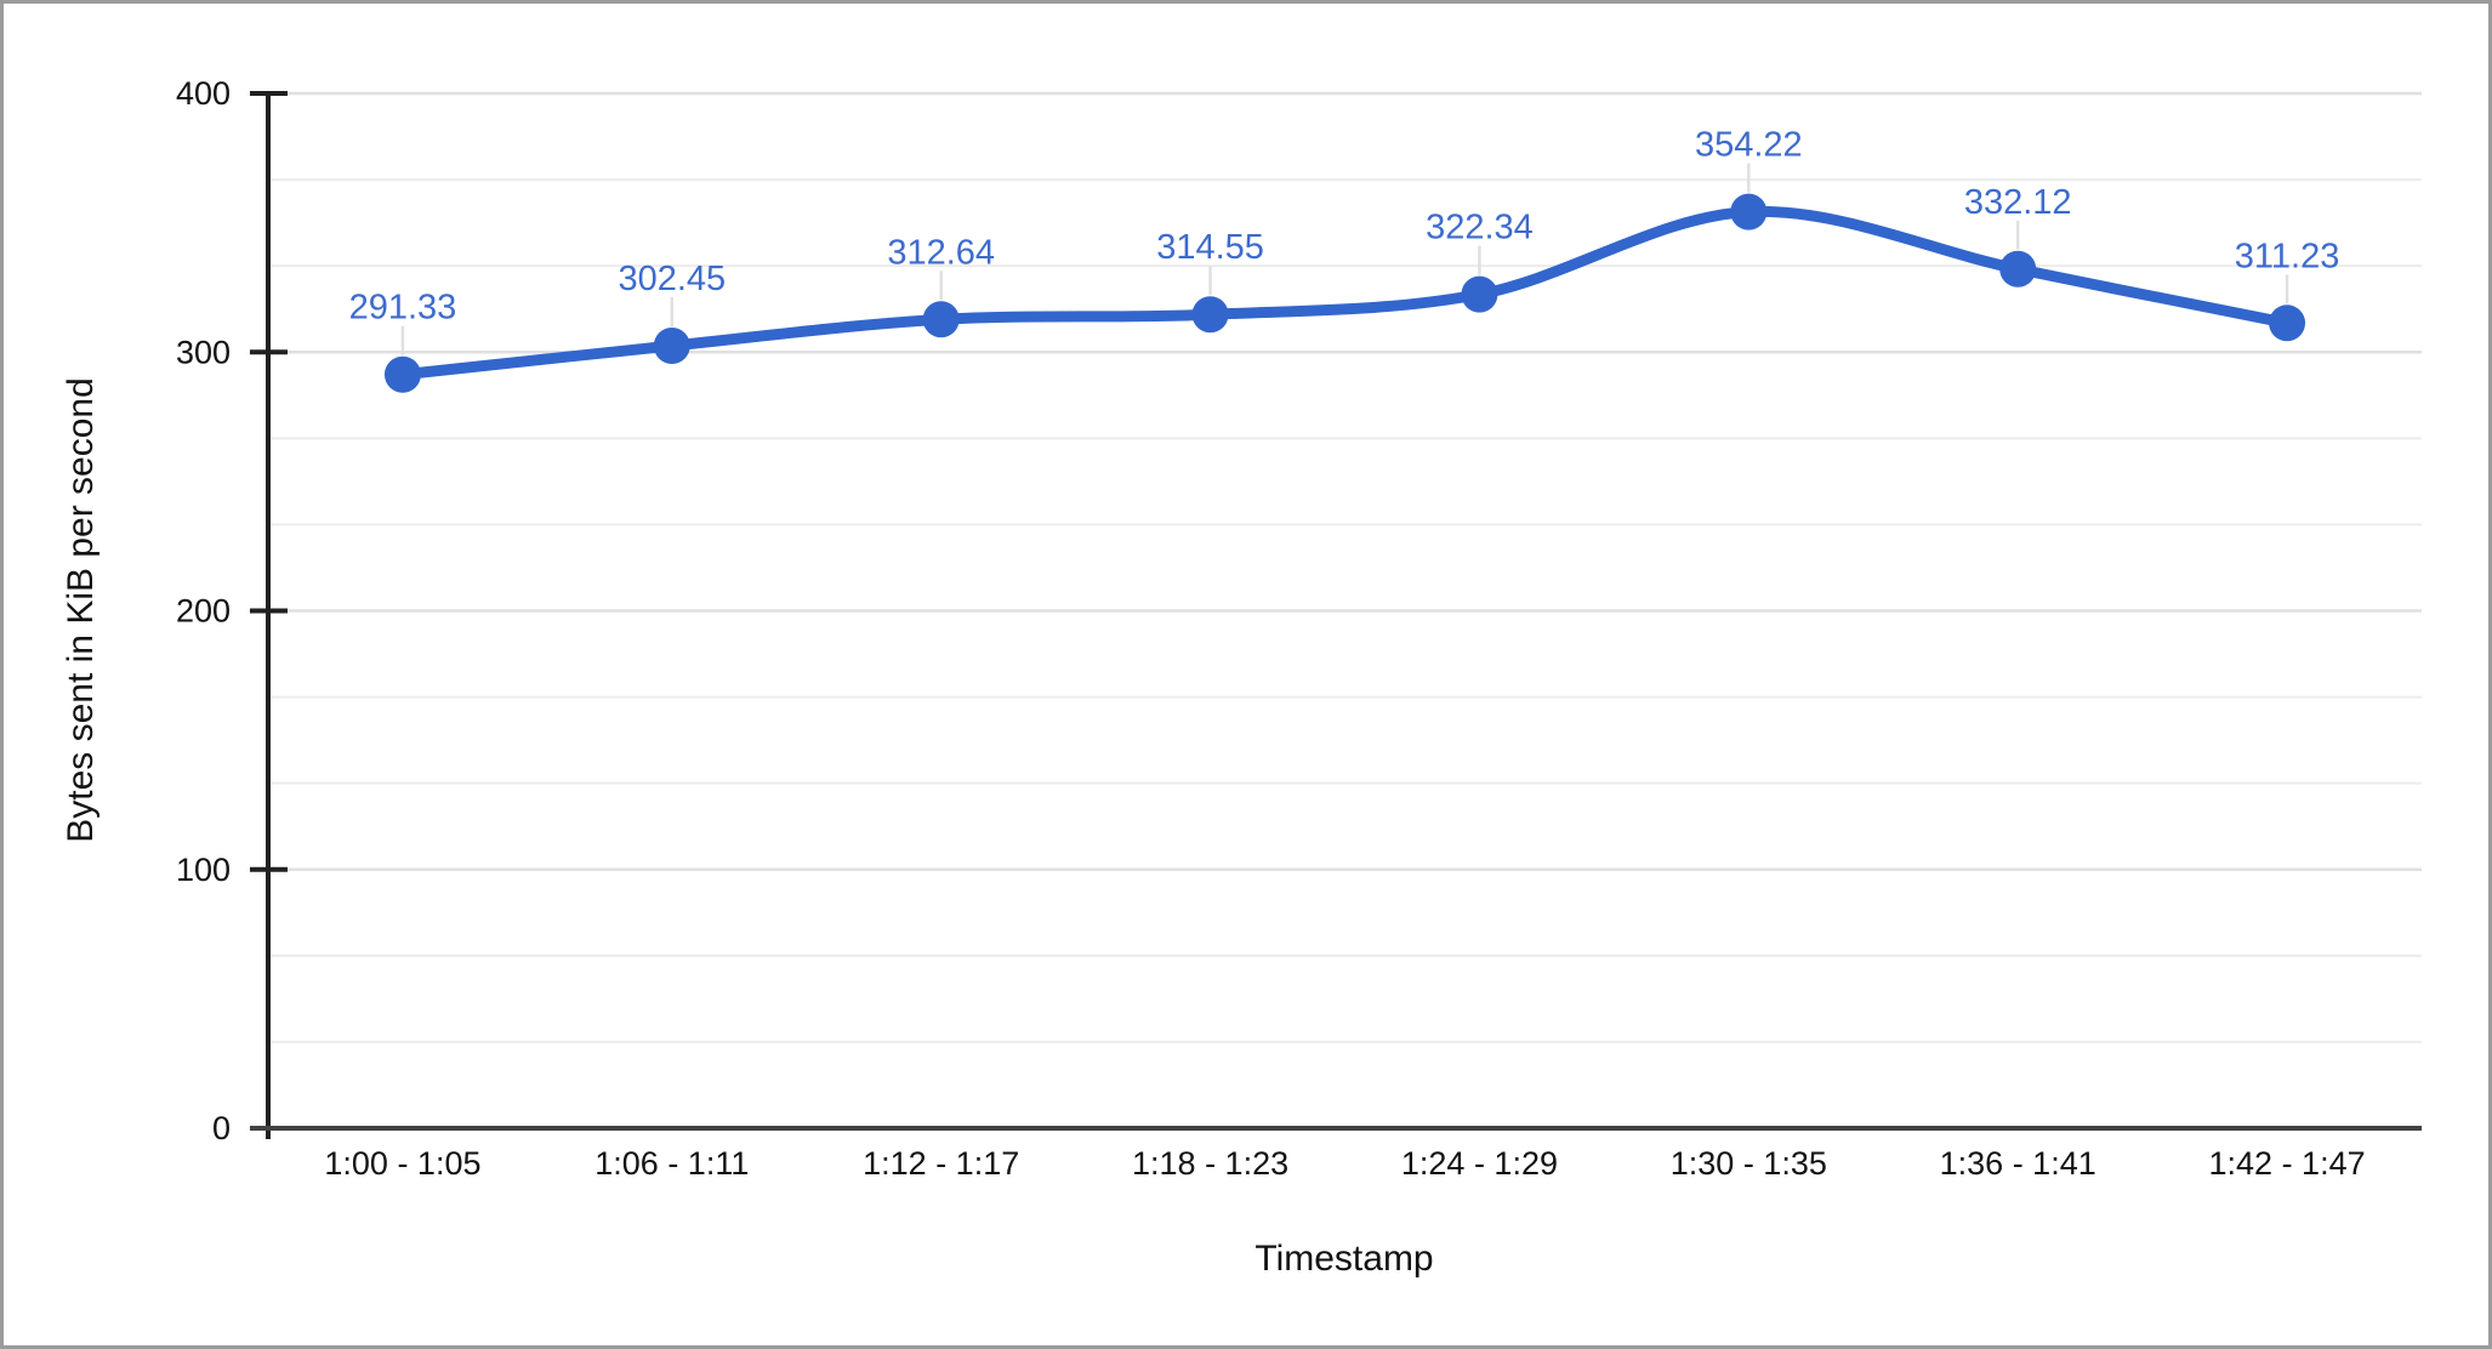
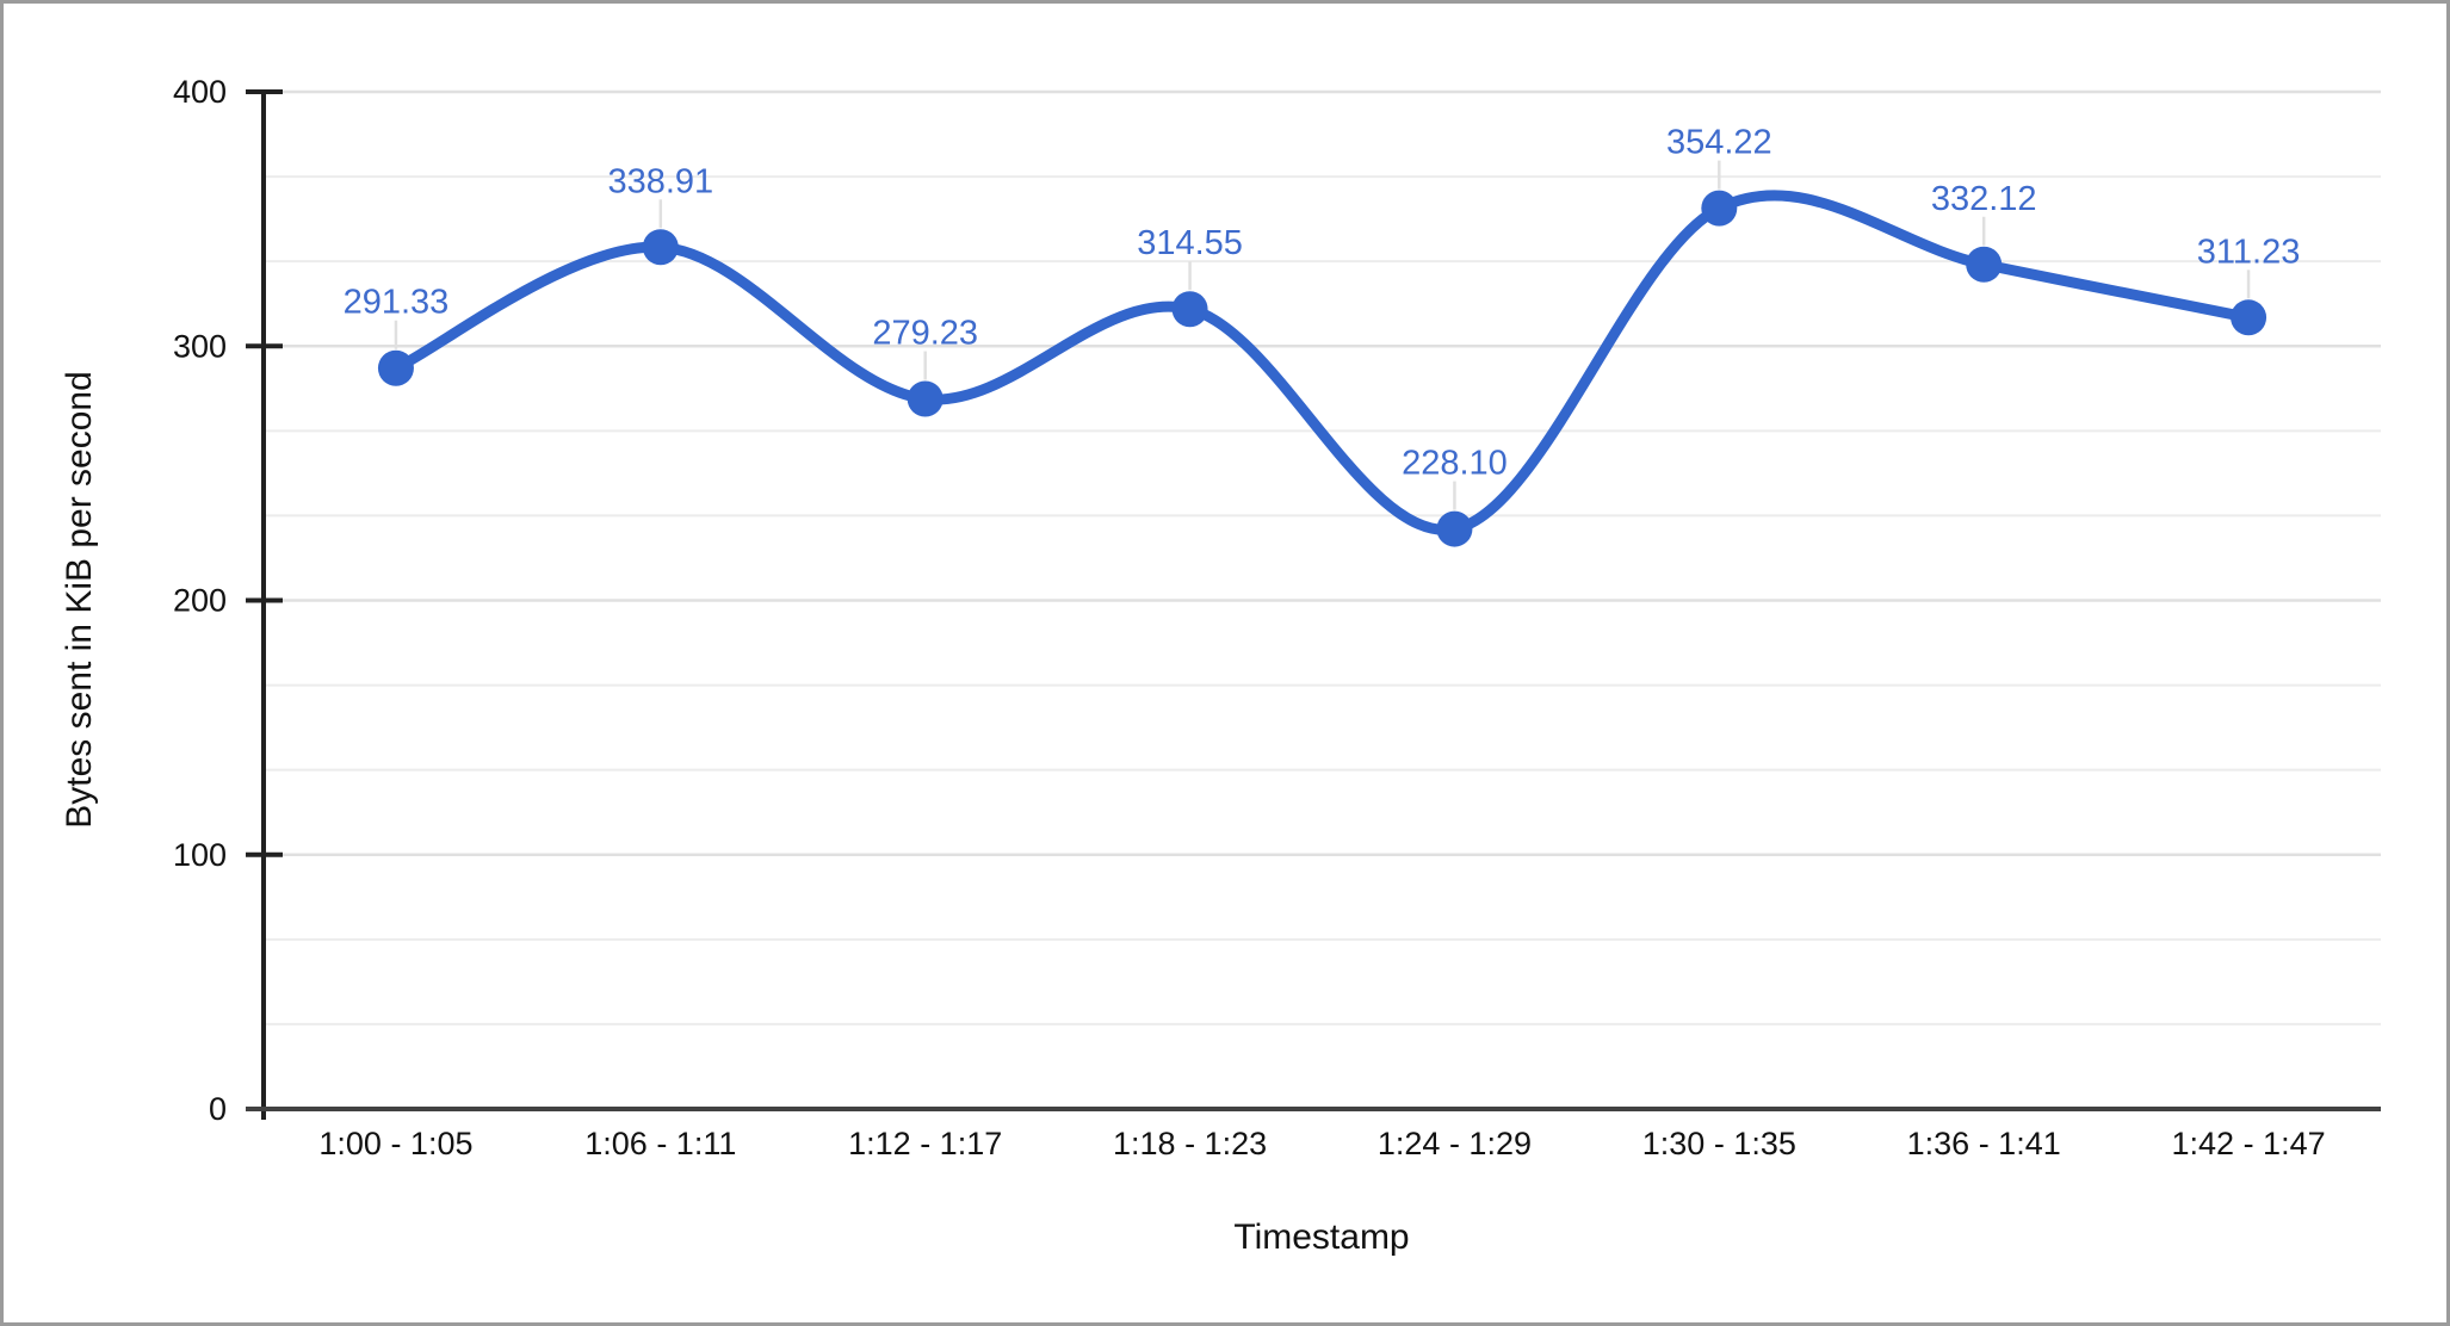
1:06 - 1:11: 302.45 -> 338.91
1:12 - 1:17: 312.64 -> 279.23
1:24 - 1:29: 322.34 -> 228.10
